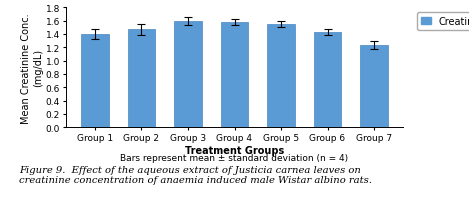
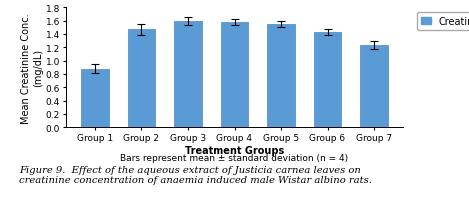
Group 1: 1.40 -> 0.88
